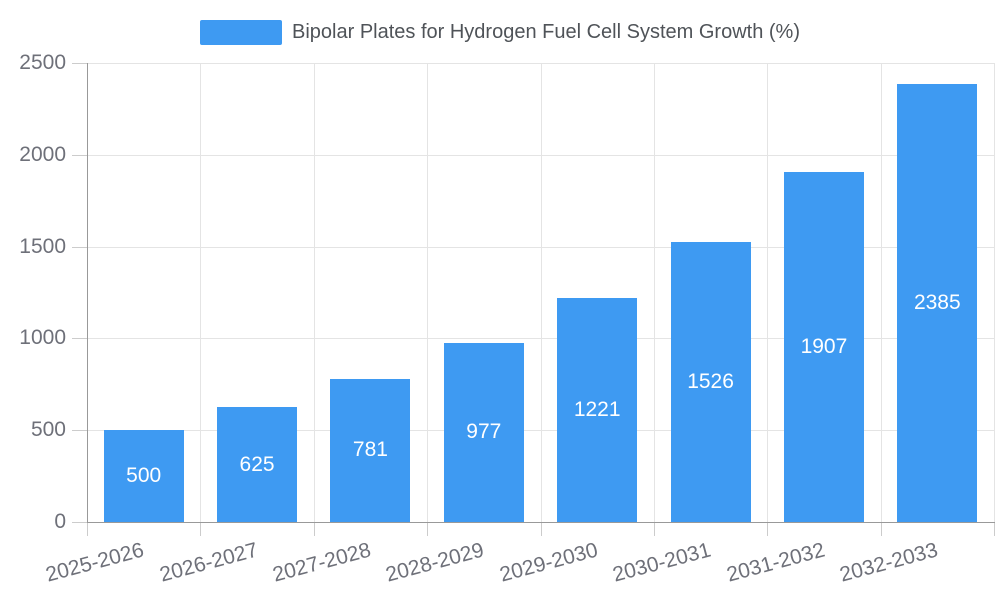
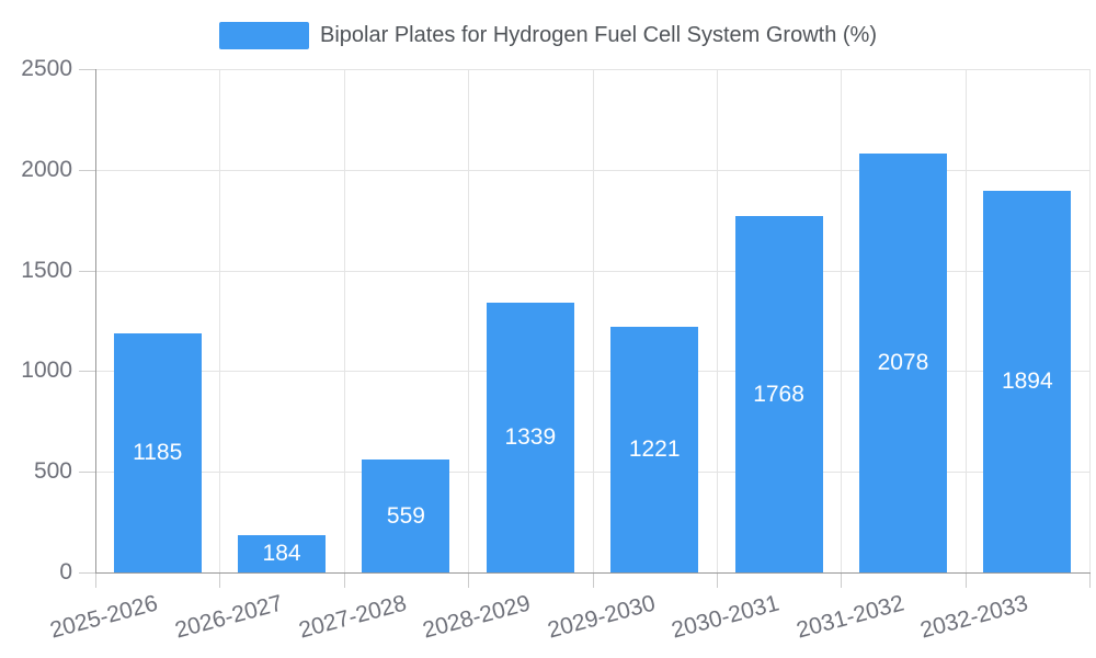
2025-2026: 500 -> 1185
2026-2027: 625 -> 184
2027-2028: 781 -> 559
2028-2029: 977 -> 1339
2030-2031: 1526 -> 1768
2031-2032: 1907 -> 2078
2032-2033: 2385 -> 1894
